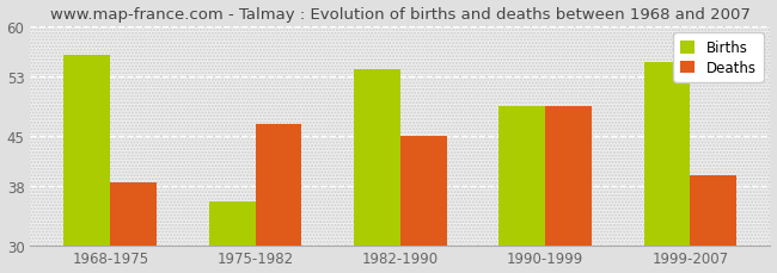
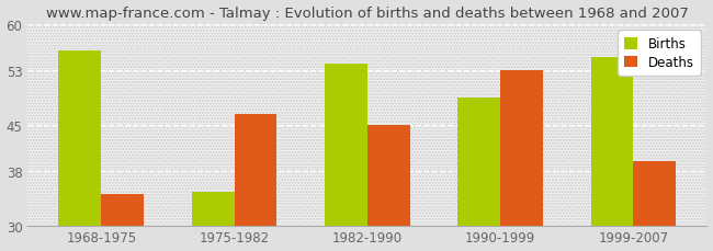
Deaths/1968-1975: 38.5 -> 34.6
Births/1975-1982: 36 -> 35
Deaths/1990-1999: 49.0 -> 53.0
